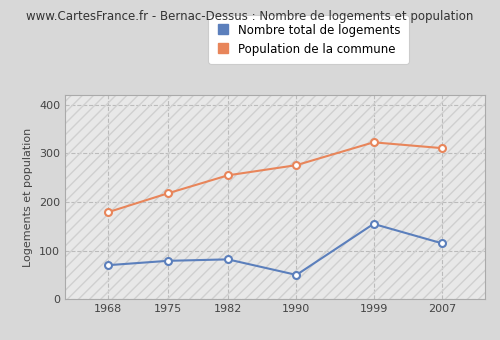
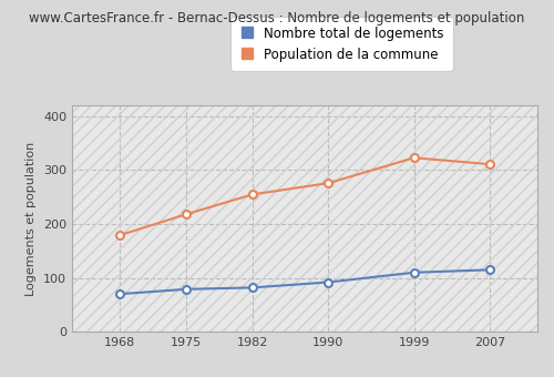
Nombre total de logements/1990: 50 -> 92
Nombre total de logements/1999: 155 -> 110
